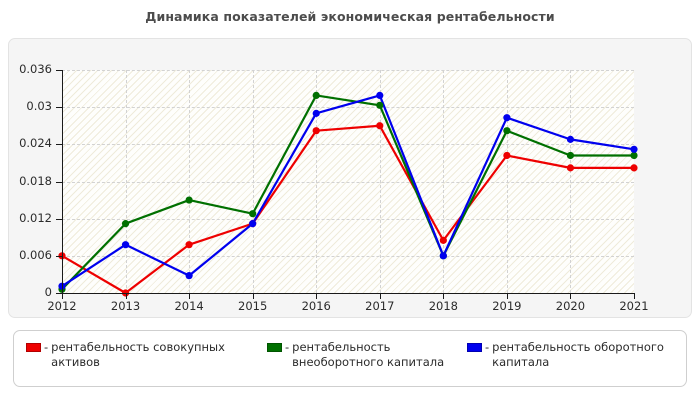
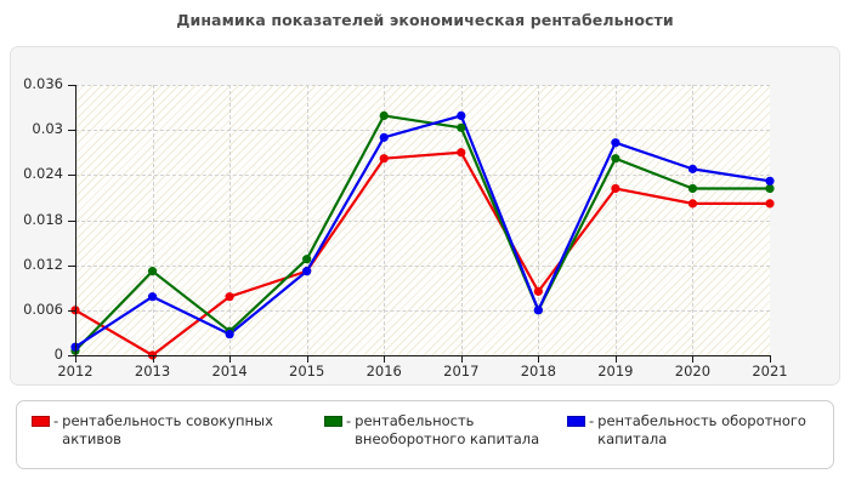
- рентабельность внеоборотного капитала/2014: 0.015 -> 0.003
